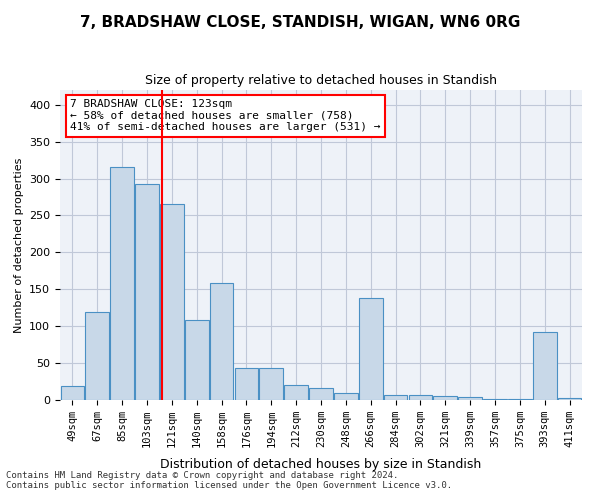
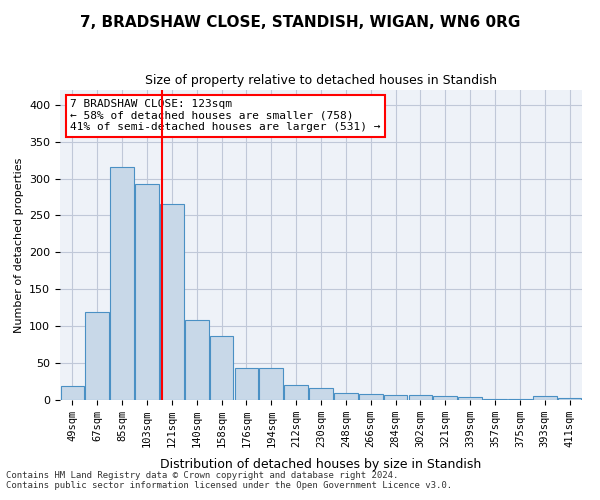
158sqm: 158 -> 87
266sqm: 138 -> 8
393sqm: 92 -> 5
